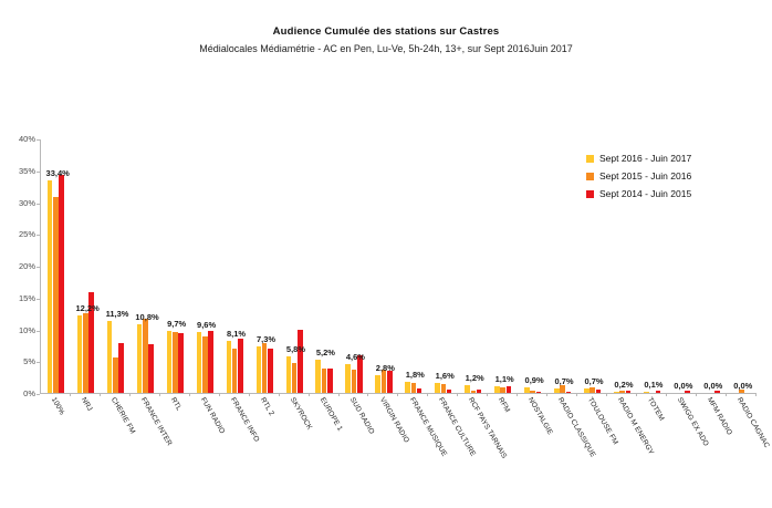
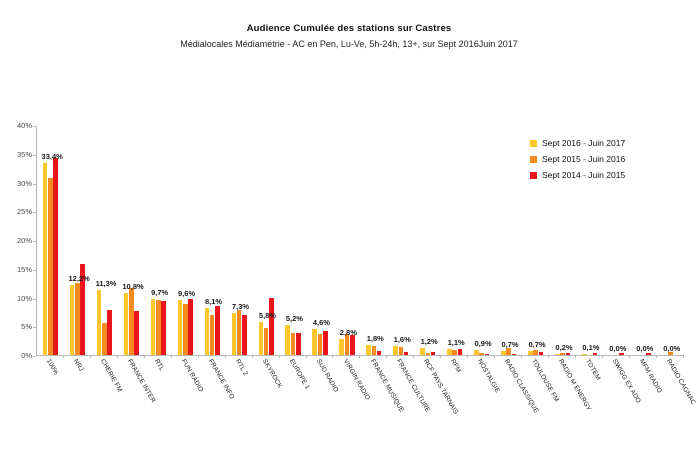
Sept 2014 - Juin 2015/SUD RADIO: 6% -> 4%
